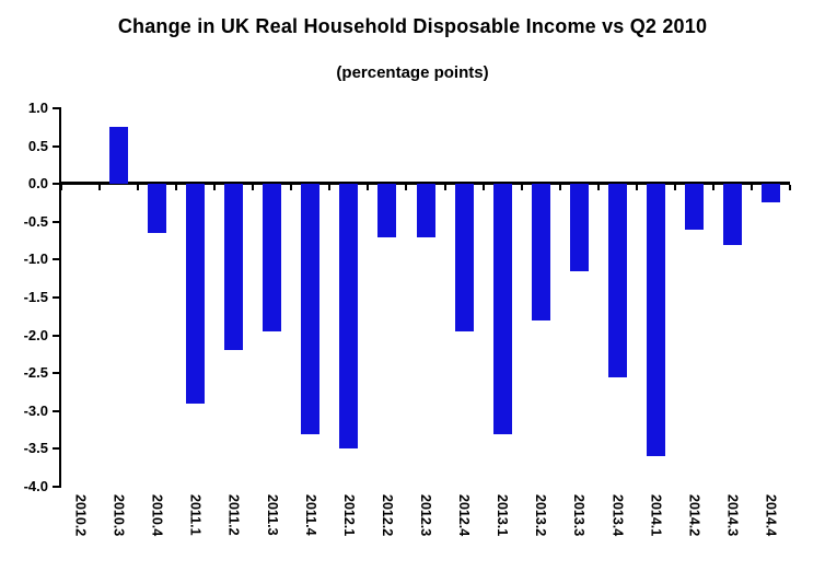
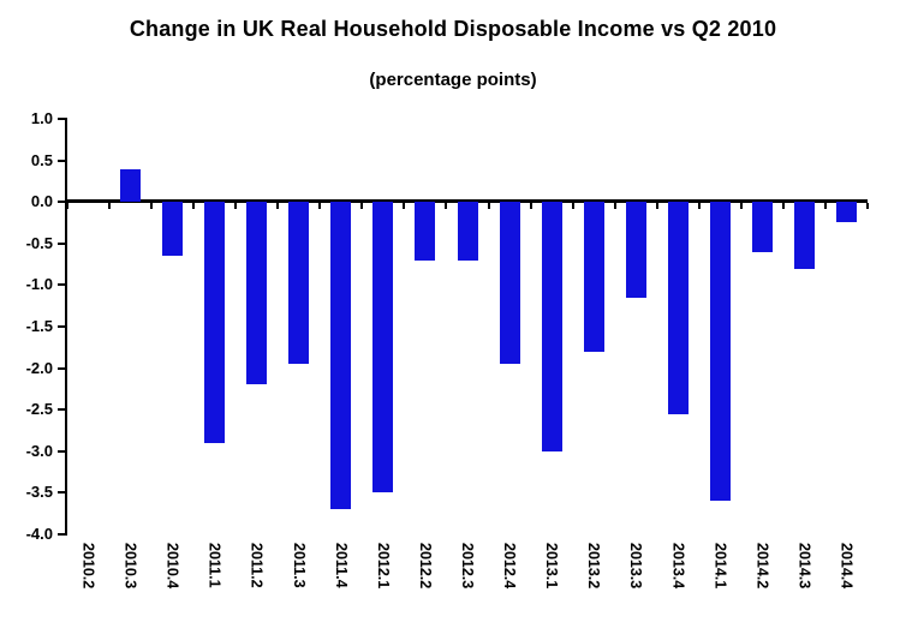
2010.3: 0.8 -> 0.4
2011.4: -3.3 -> -3.7
2013.1: -3.3 -> -3.0
